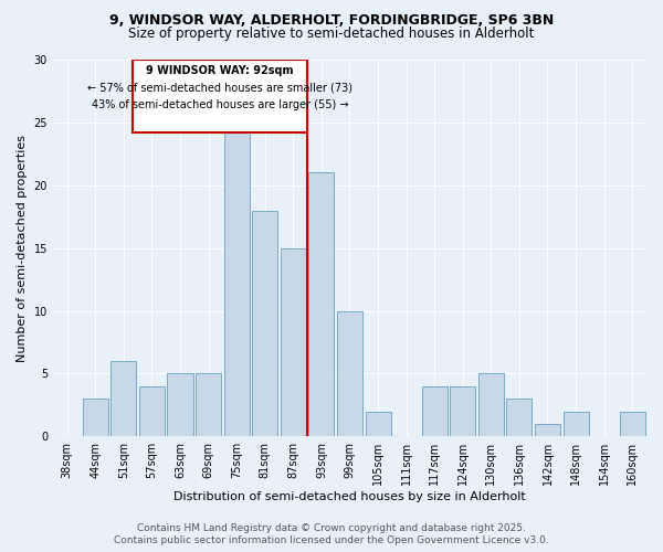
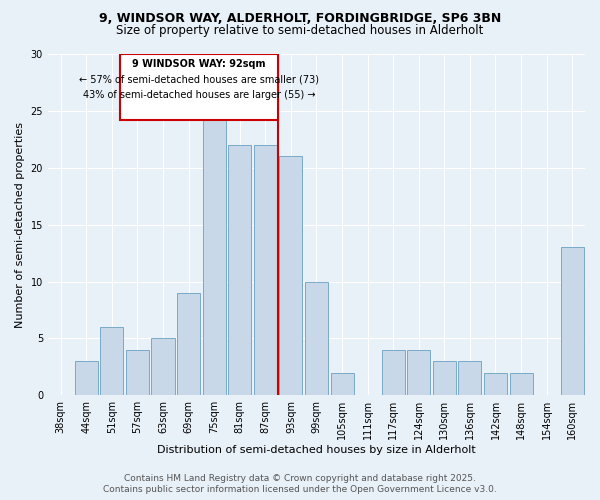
69sqm: 5 -> 9
81sqm: 18 -> 22
87sqm: 15 -> 22
130sqm: 5 -> 3
142sqm: 1 -> 2
160sqm: 2 -> 13
